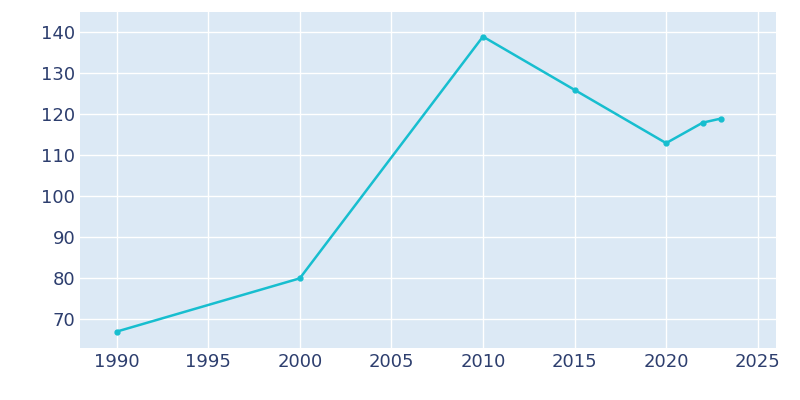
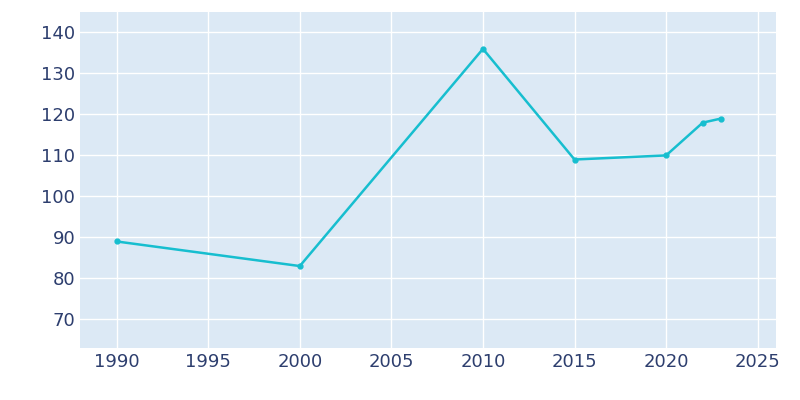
1990: 67 -> 89
2000: 80 -> 83
2010: 139 -> 136
2015: 126 -> 109
2020: 113 -> 110
